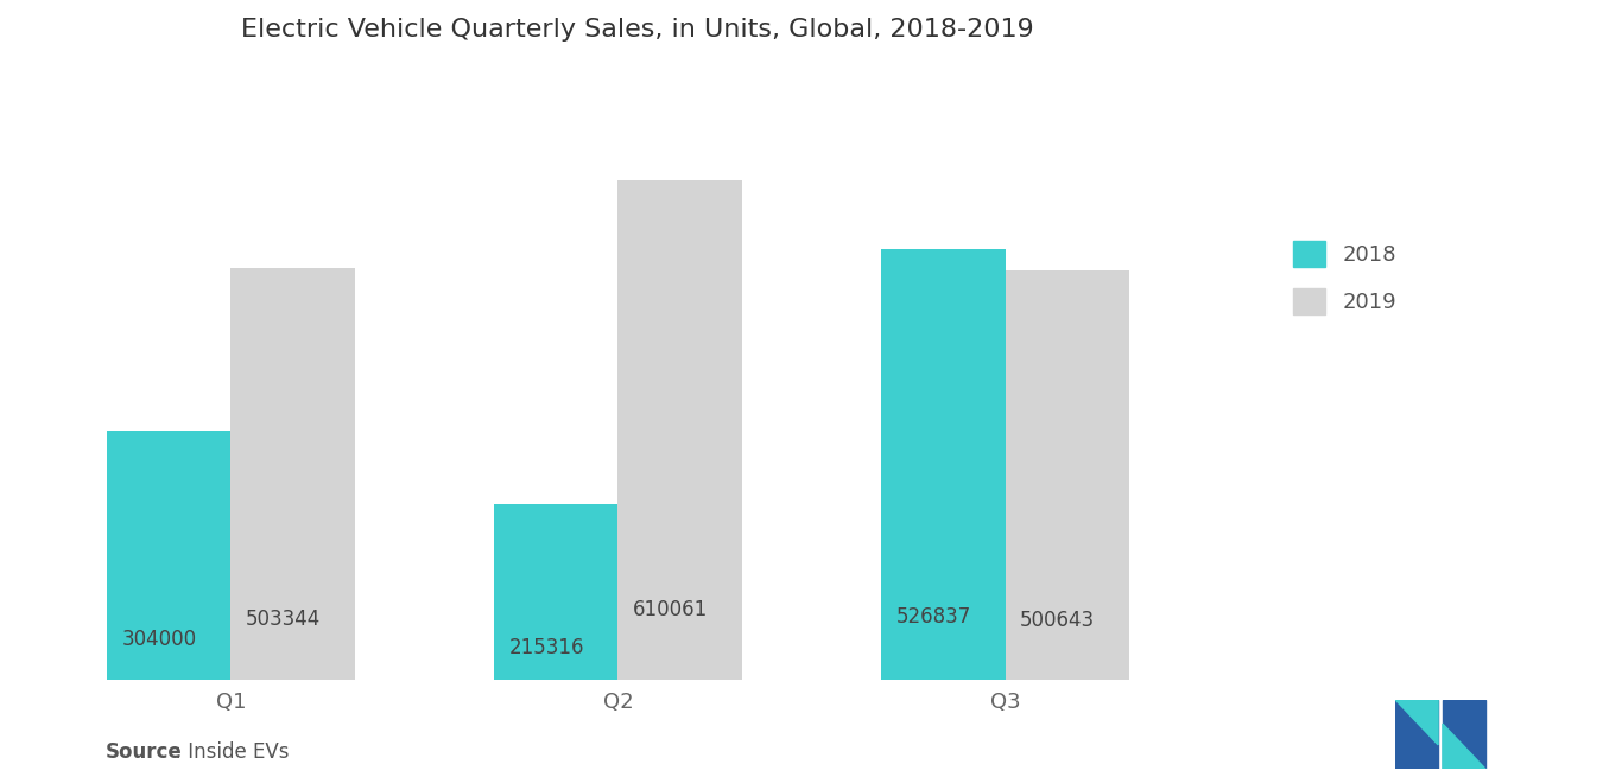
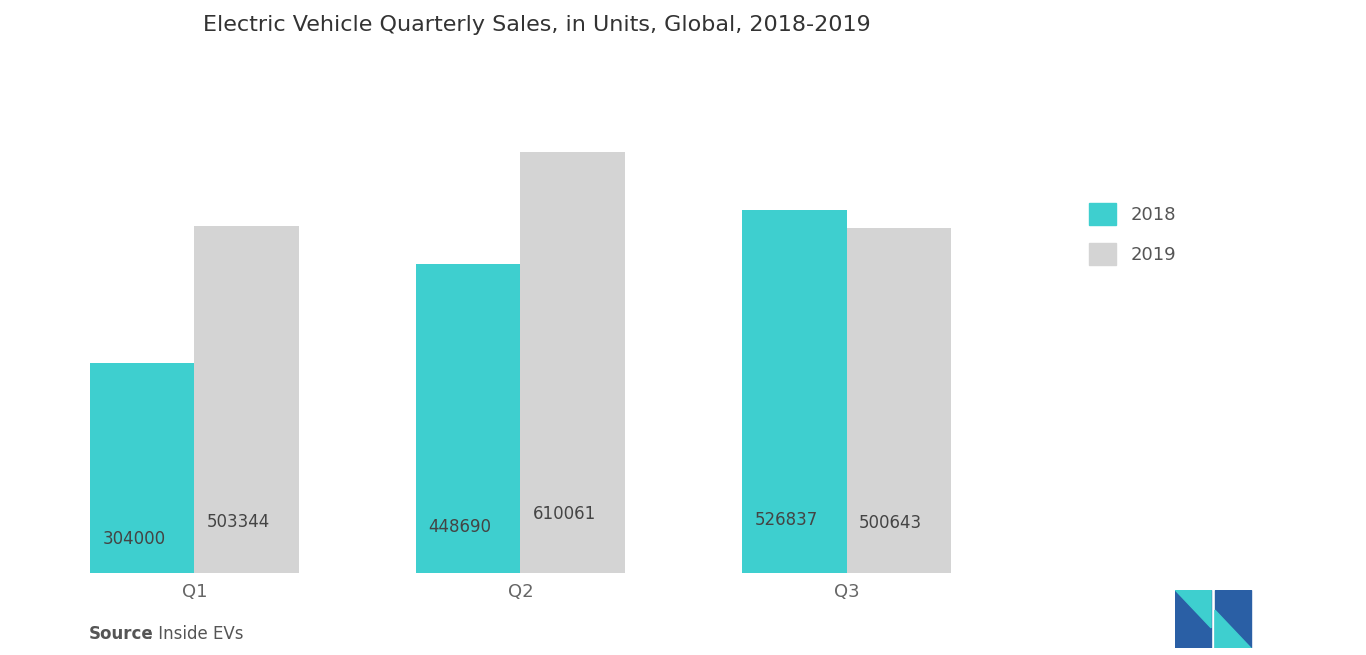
2018/Q2: 215316 -> 448690
